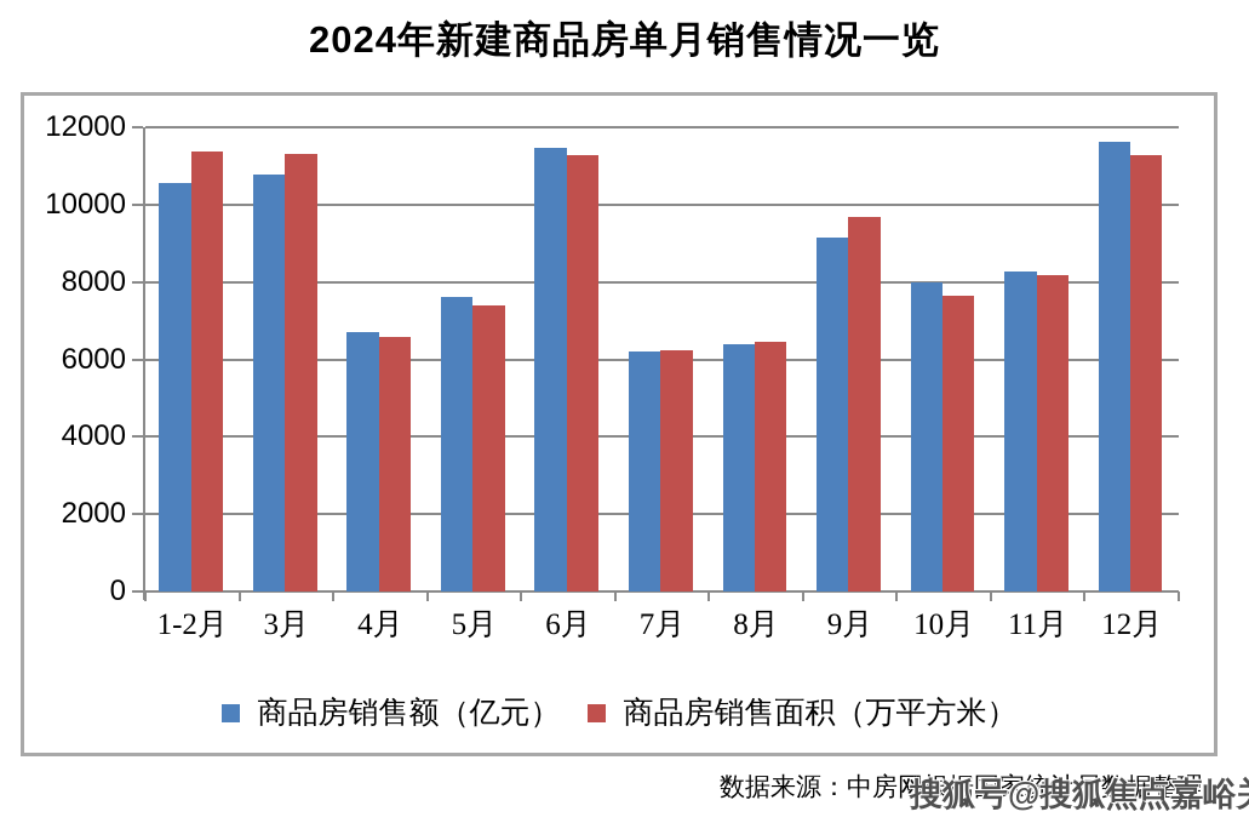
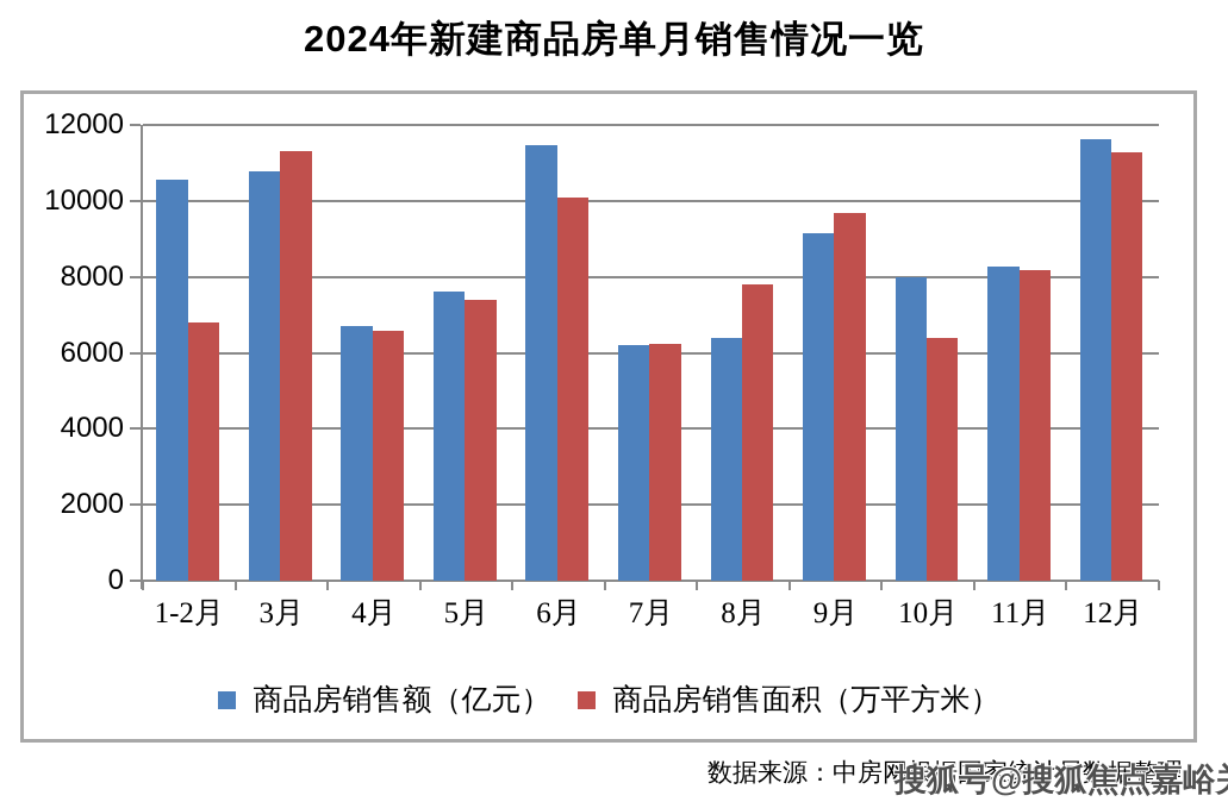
商品房销售面积（万平方米）/1-2月: 11400 -> 6800
商品房销售面积（万平方米）/6月: 11300 -> 10100
商品房销售面积（万平方米）/8月: 6500 -> 7800
商品房销售面积（万平方米）/10月: 7600 -> 6400
